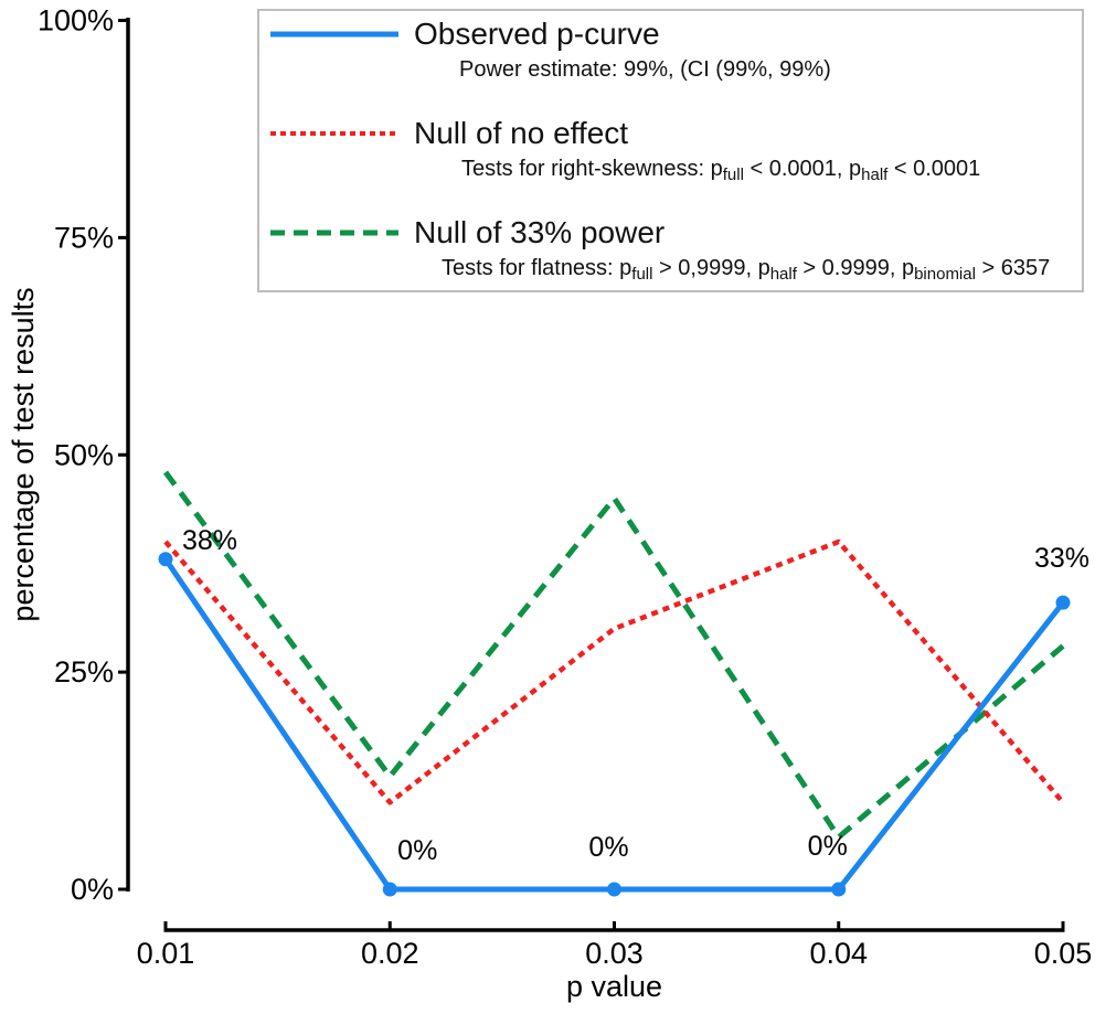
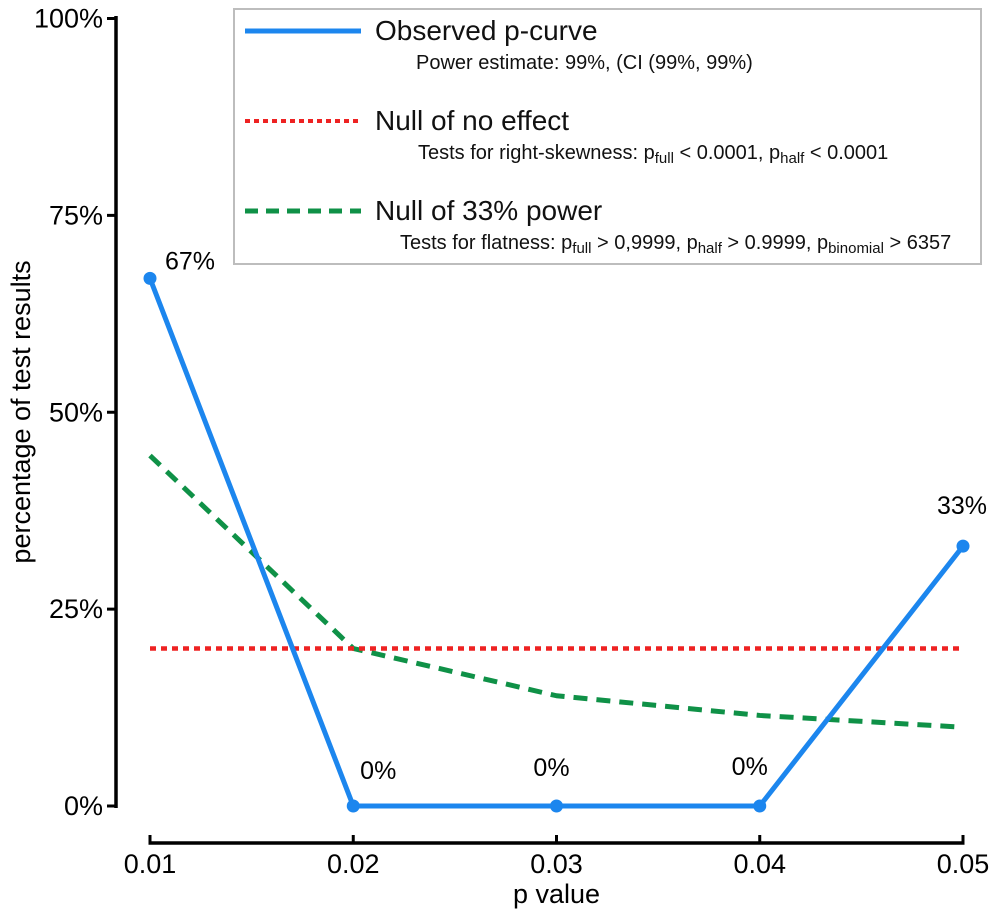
Observed p-curve/0.01: 38% -> 67%
Null of no effect/0.01: 40% -> 20%
Null of 33% power/0.01: 48% -> 44%
Null of no effect/0.02: 10% -> 20%
Null of 33% power/0.02: 13% -> 20%
Null of no effect/0.03: 30% -> 20%
Null of 33% power/0.03: 45% -> 14%
Null of no effect/0.04: 40% -> 20%
Null of 33% power/0.04: 6% -> 12%
Null of no effect/0.05: 10% -> 20%
Null of 33% power/0.05: 28% -> 10%
